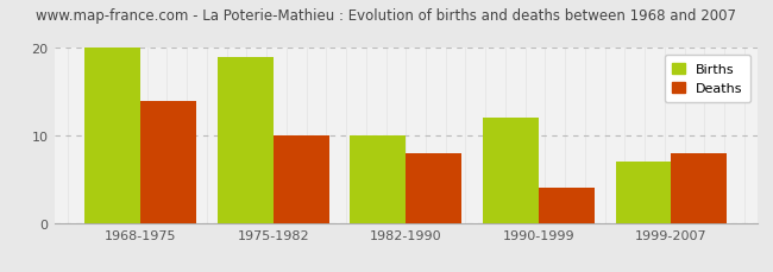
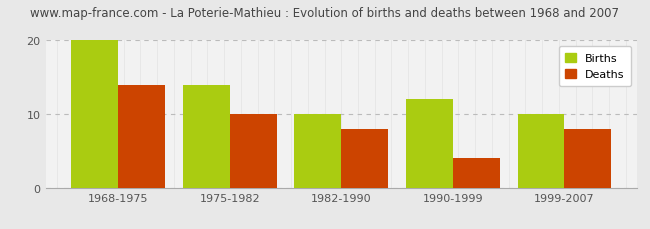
Births/1975-1982: 19 -> 14
Births/1999-2007: 7 -> 10
